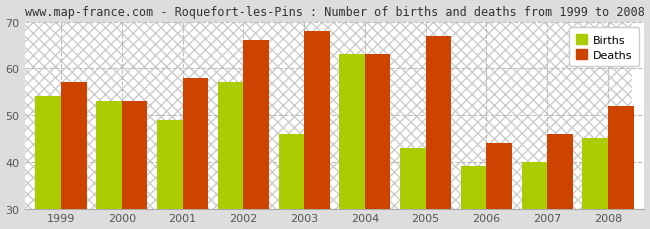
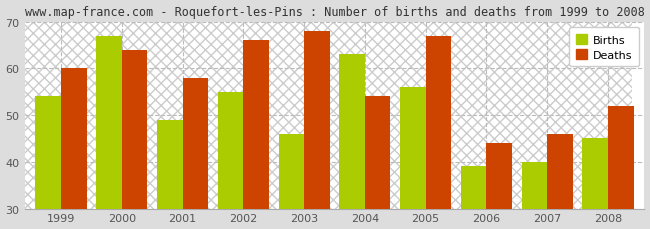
Deaths/1999: 57 -> 60
Births/2000: 53 -> 67
Deaths/2000: 53 -> 64
Births/2002: 57 -> 55
Deaths/2004: 63 -> 54
Births/2005: 43 -> 56
